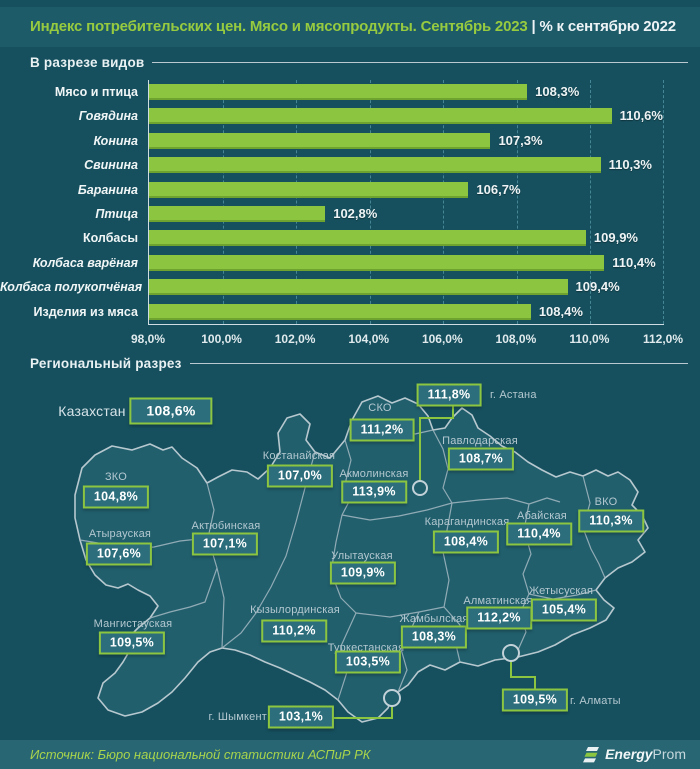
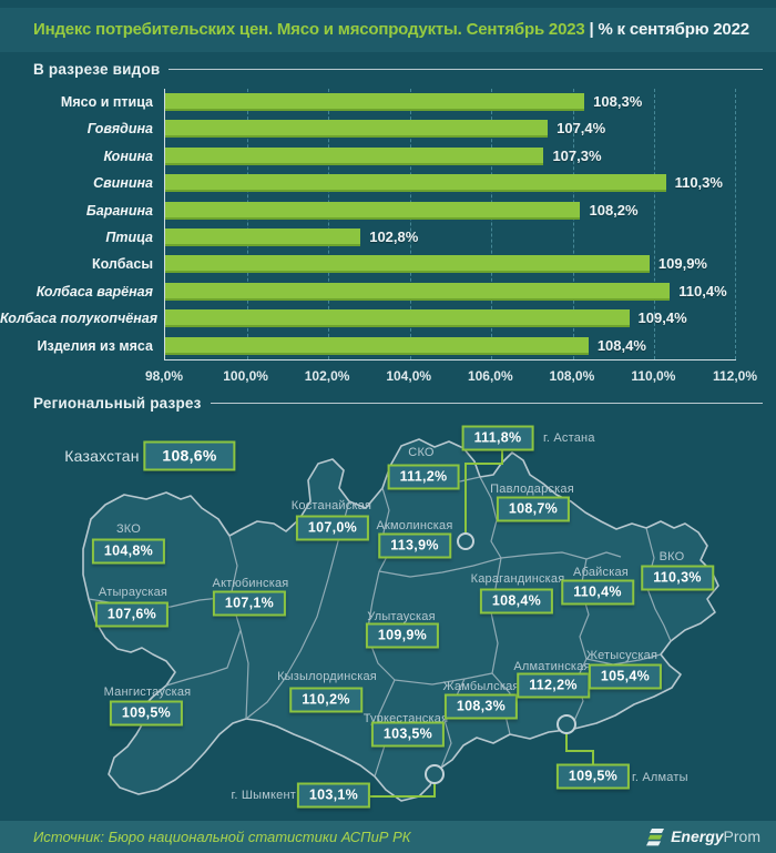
Говядина: 110,6% -> 107,4%
Баранина: 106,7% -> 108,2%
